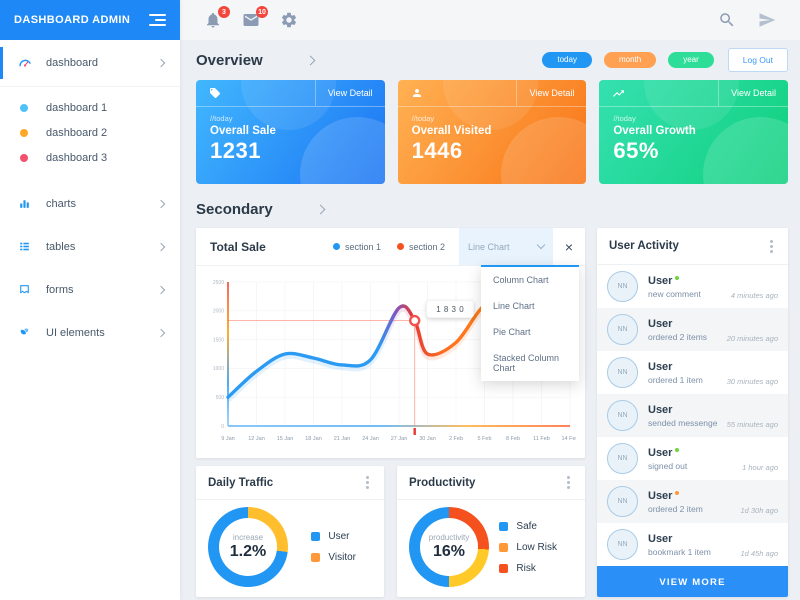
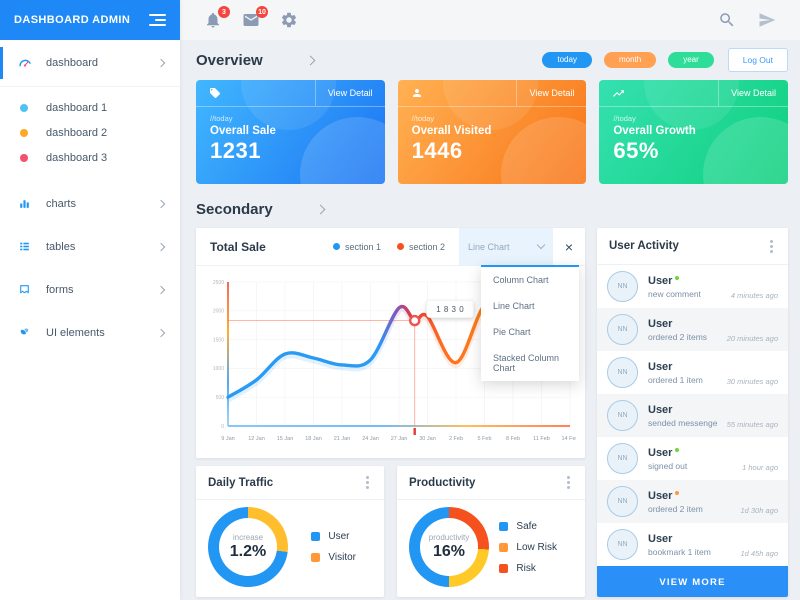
12 Jan: 1000 -> 800
30 Jan: 1200 -> 1900
2 Feb: 1400 -> 1100
